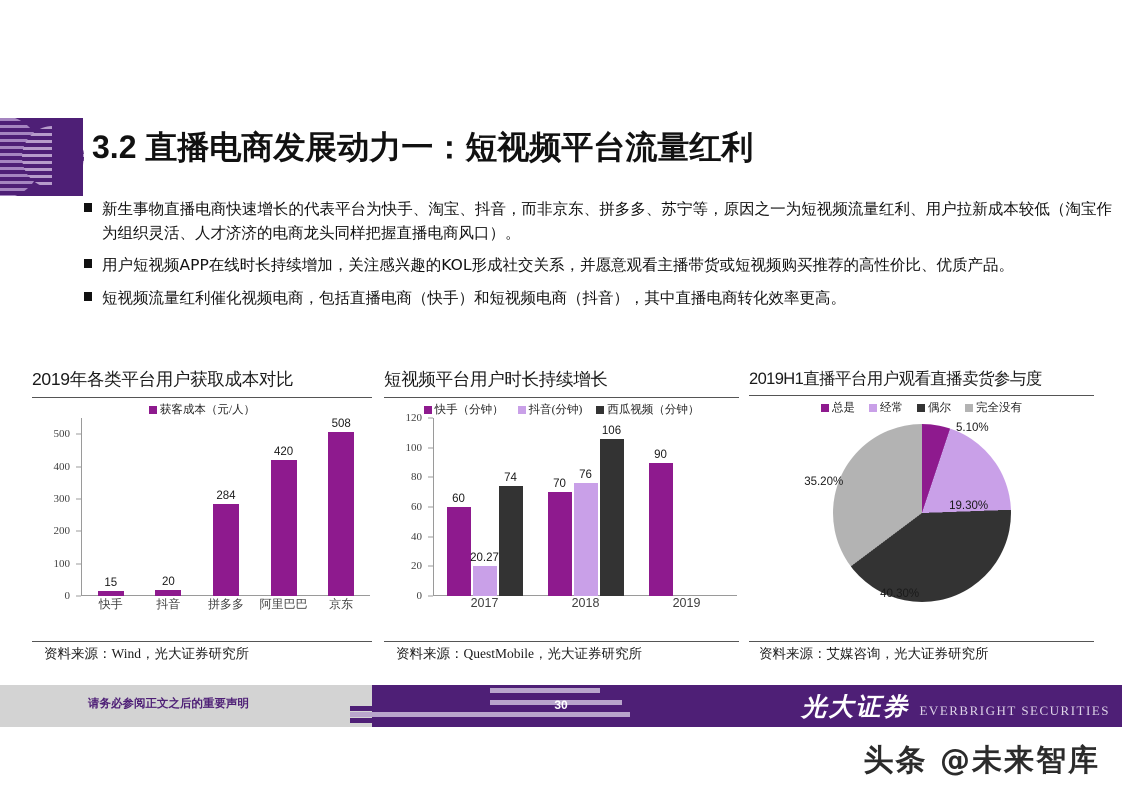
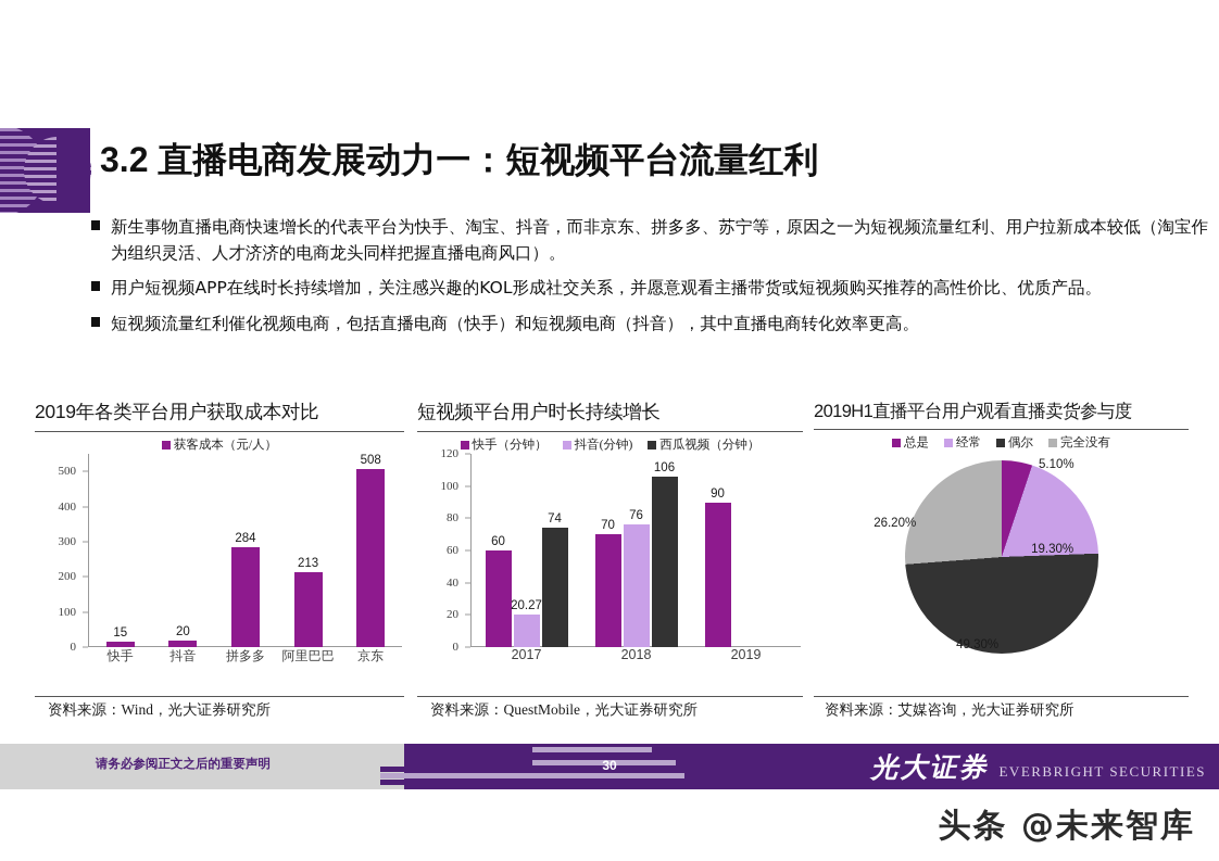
2019年各类平台用户获取成本对比/阿里巴巴: 420 -> 213
2019H1直播平台用户观看直播卖货参与度/偶尔: 40.30% -> 49.30%
2019H1直播平台用户观看直播卖货参与度/完全没有: 35.20% -> 26.20%
